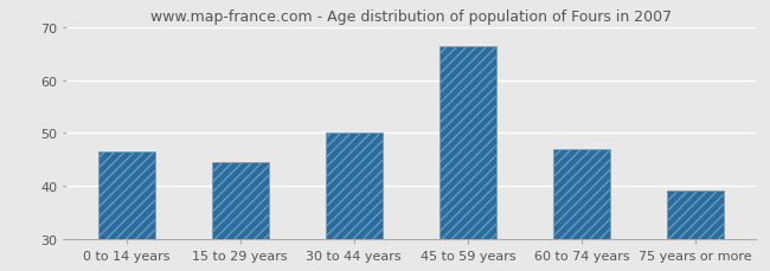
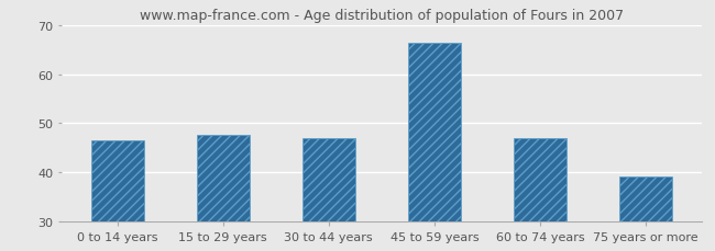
15 to 29 years: 44.5 -> 47.5
30 to 44 years: 50.0 -> 47.0
